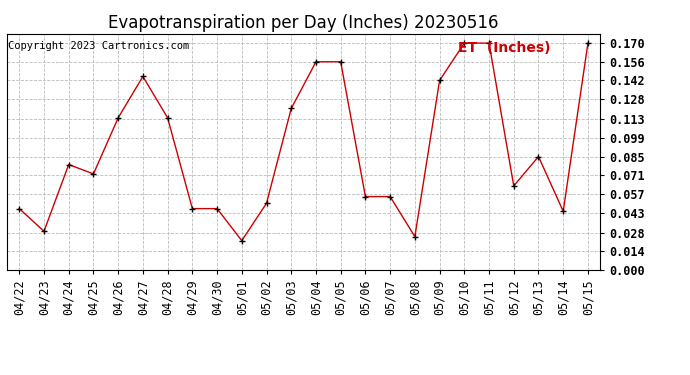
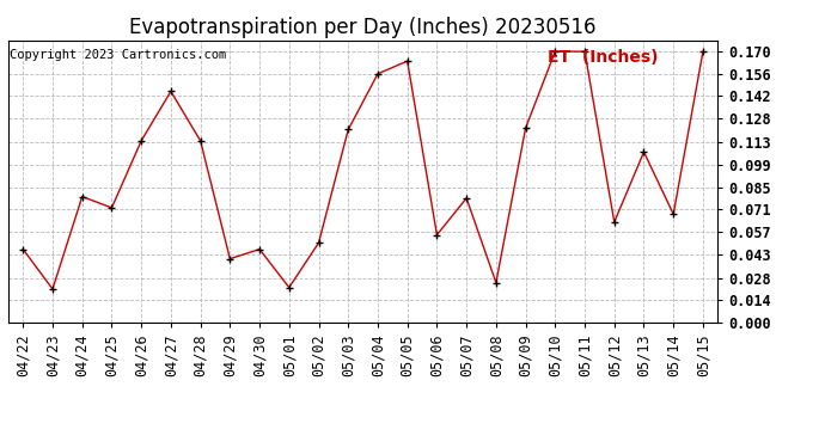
04/23: 0.029 -> 0.021
04/29: 0.046 -> 0.040
05/05: 0.156 -> 0.164
05/07: 0.055 -> 0.078
05/09: 0.142 -> 0.122
05/13: 0.085 -> 0.107
05/14: 0.044 -> 0.068
